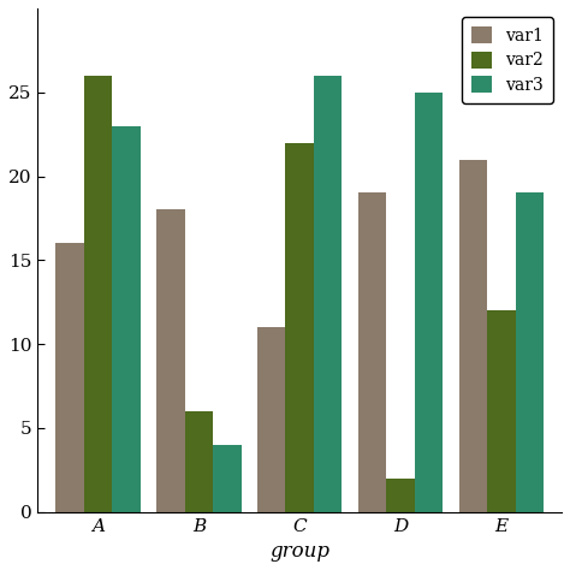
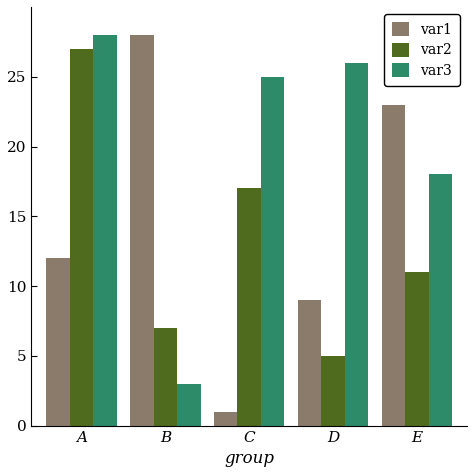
var1/A: 16 -> 12
var2/A: 26 -> 27
var3/A: 23 -> 28
var1/B: 18 -> 28
var2/B: 6 -> 7
var3/B: 4 -> 3
var1/C: 11 -> 1
var2/C: 22 -> 17
var3/C: 26 -> 25
var1/D: 19 -> 9
var2/D: 2 -> 5
var3/D: 25 -> 26
var1/E: 21 -> 23
var2/E: 12 -> 11
var3/E: 19 -> 18
